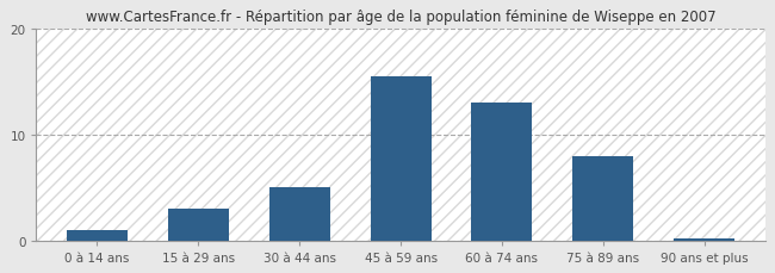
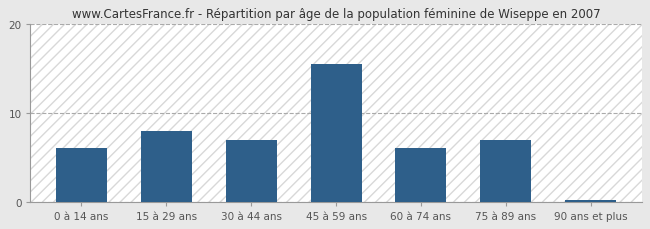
0 à 14 ans: 1.0 -> 6.0
15 à 29 ans: 3.0 -> 8.0
30 à 44 ans: 5.0 -> 7.0
60 à 74 ans: 13.0 -> 6.0
75 à 89 ans: 8.0 -> 7.0
